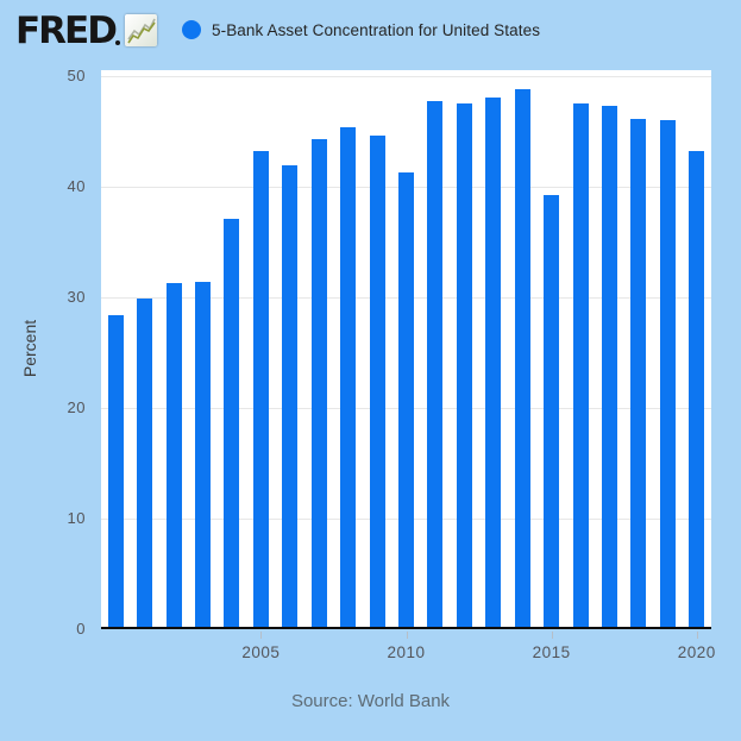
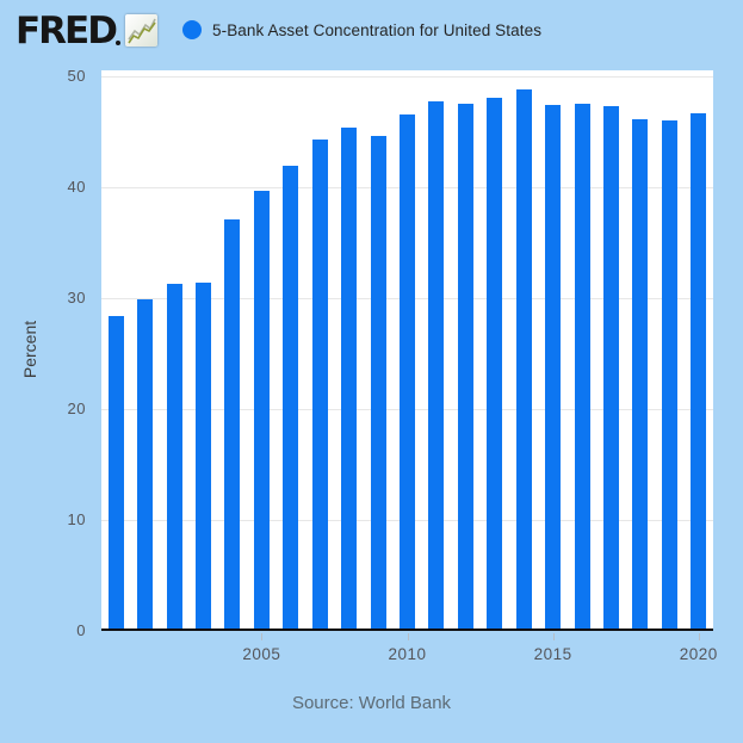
2005: 43 -> 39
2010: 41 -> 46
2015: 39 -> 47
2020: 43 -> 46
